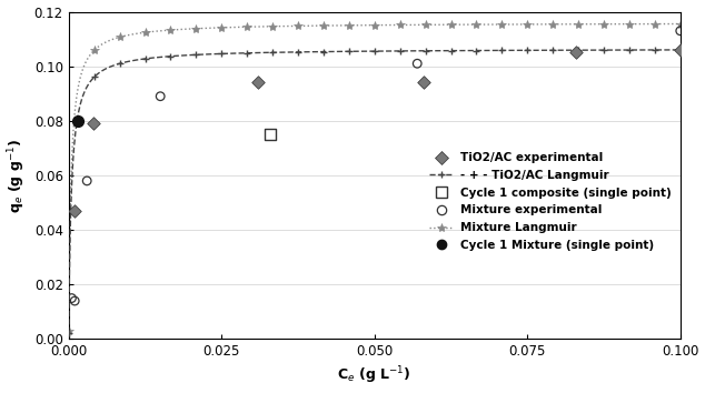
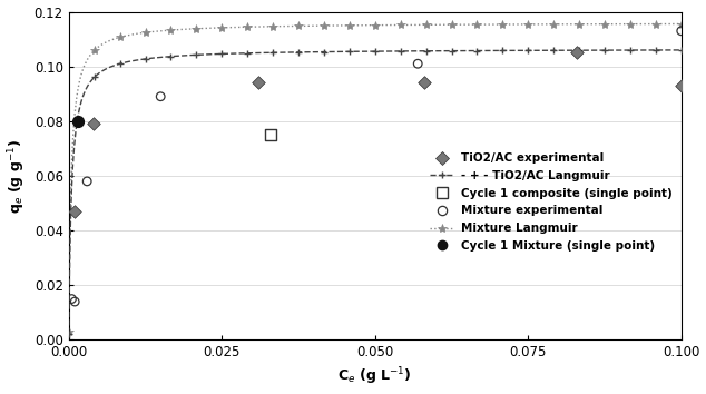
TiO2/AC experimental/0.100: 0.106 -> 0.093
